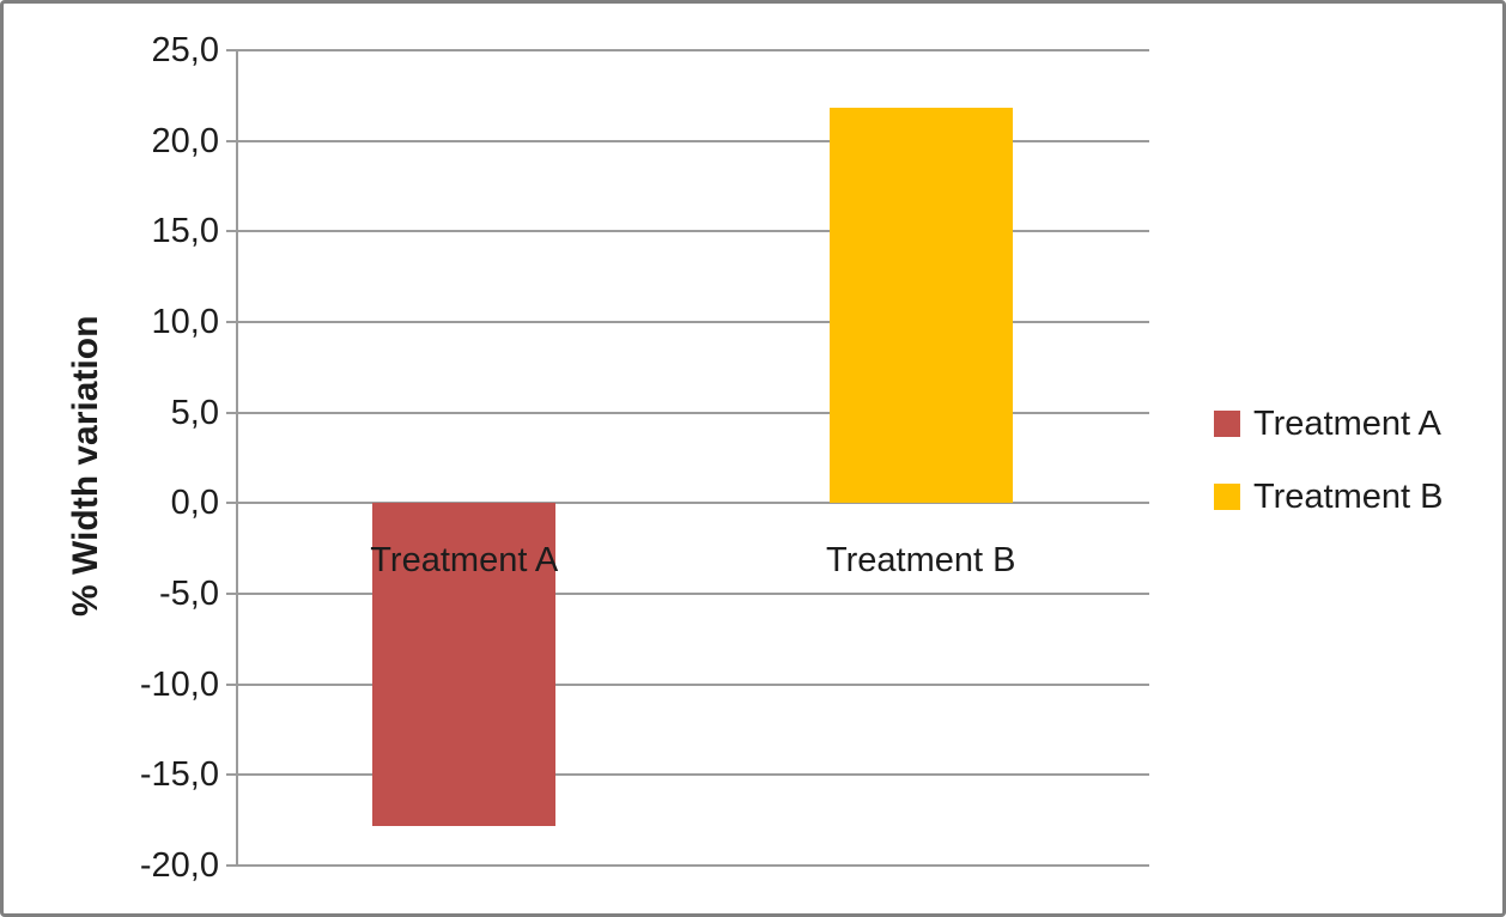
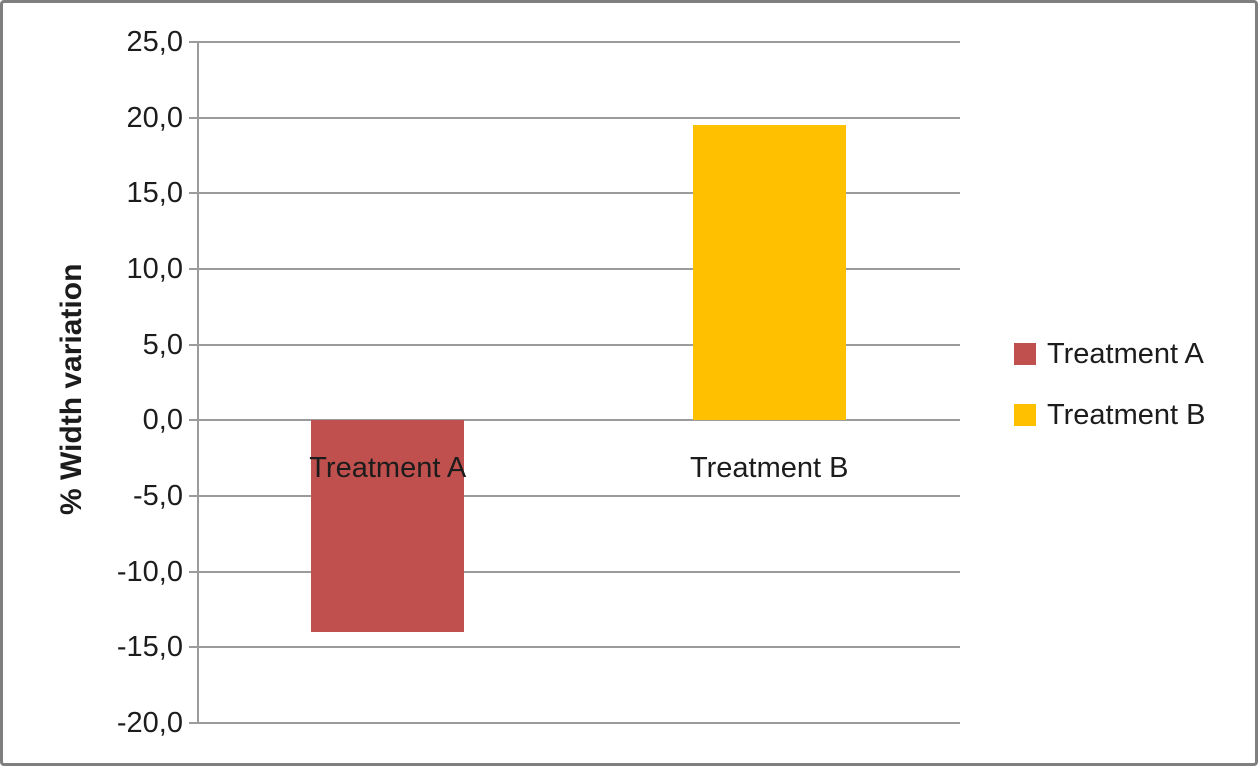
Treatment A: -17,8 -> -14,0
Treatment B: 21,8 -> 19,5
